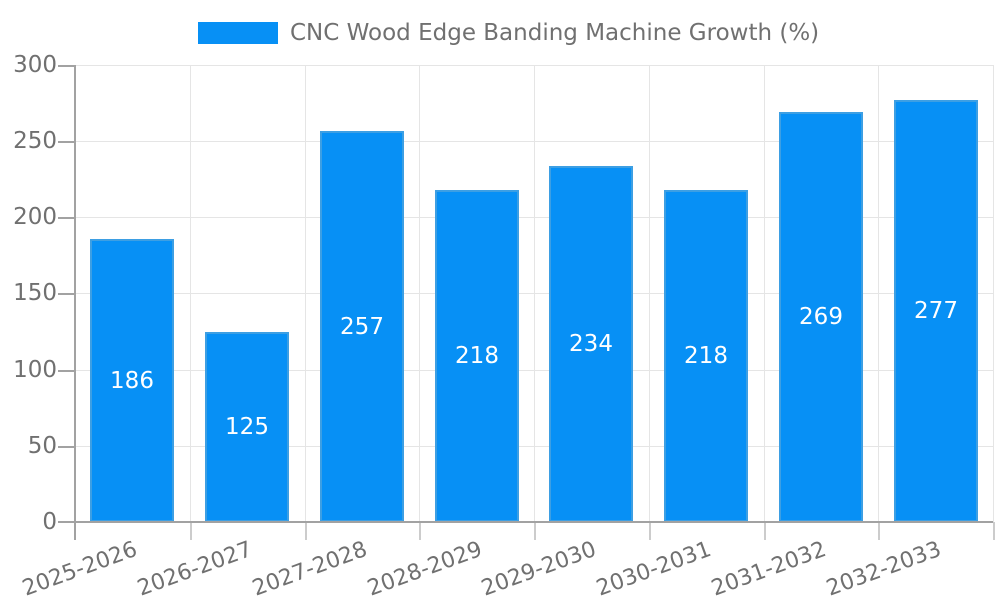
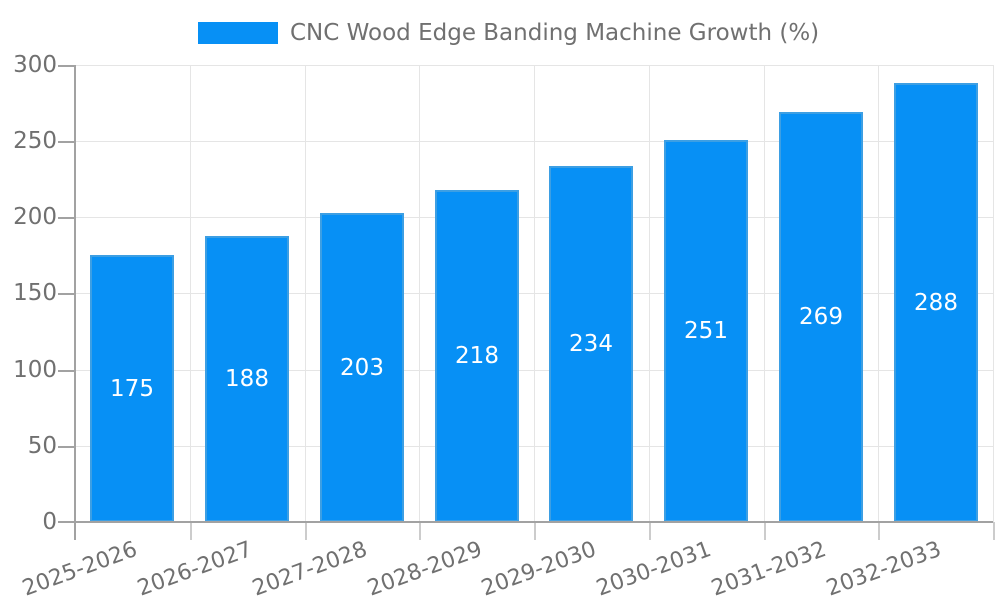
2025-2026: 186 -> 175
2026-2027: 125 -> 188
2027-2028: 257 -> 203
2030-2031: 218 -> 251
2032-2033: 277 -> 288
